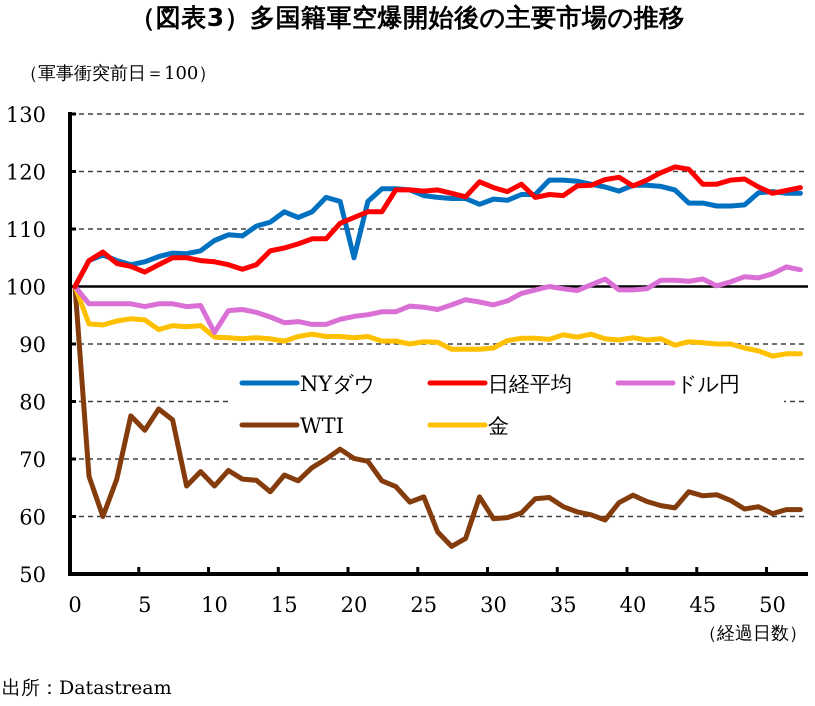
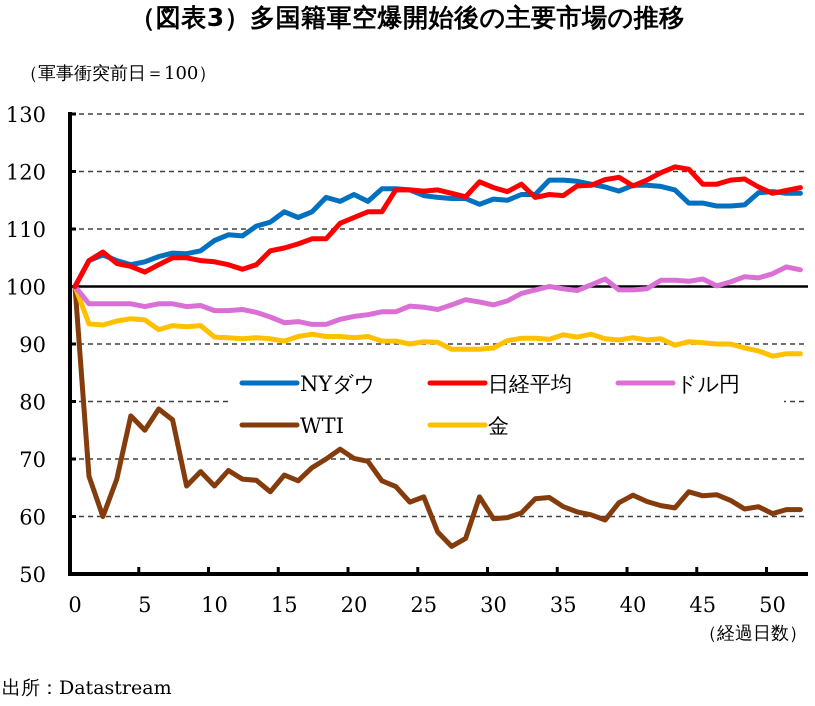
ドル円/10: 92 -> 96
NYダウ/20: 105 -> 116
